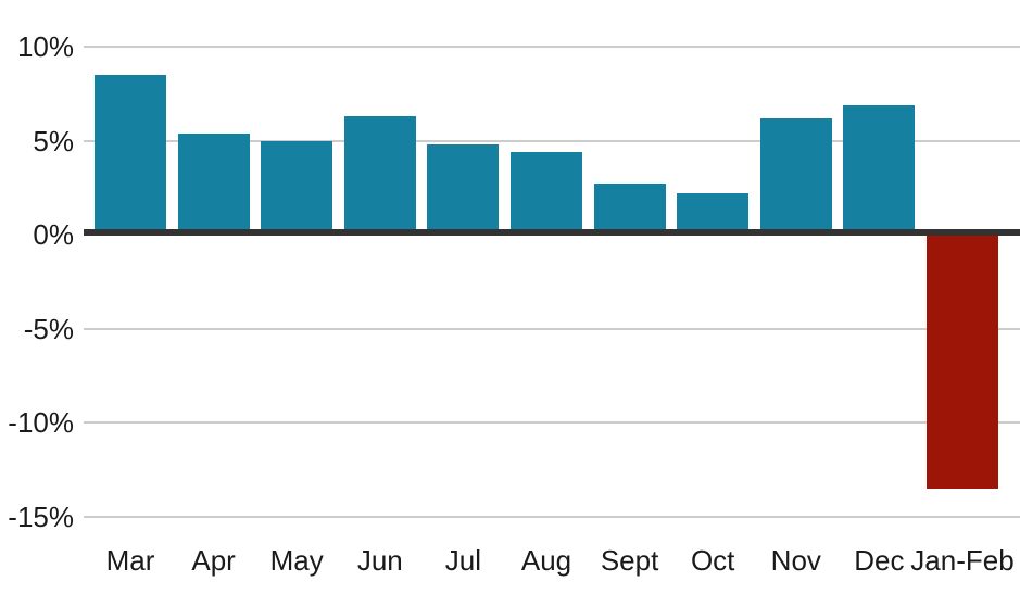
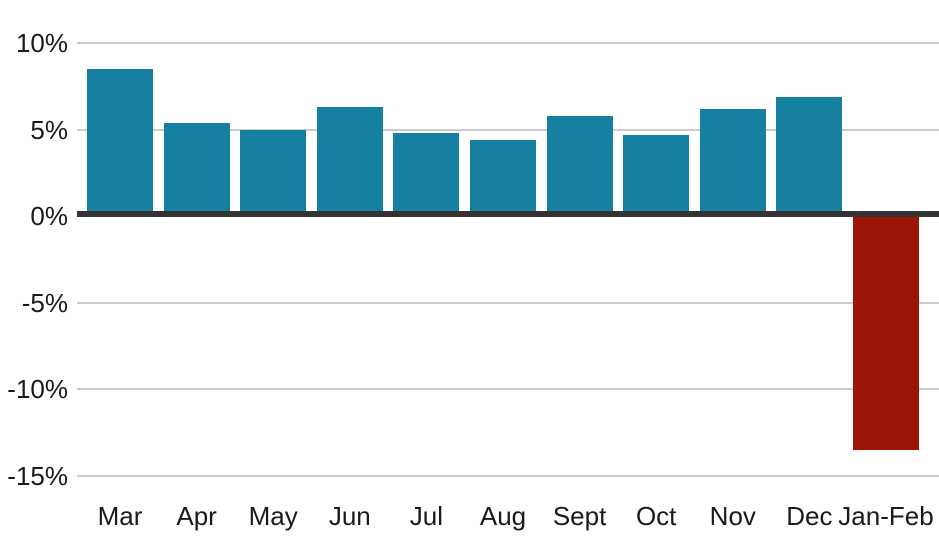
Sept: 2.7% -> 5.8%
Oct: 2.2% -> 4.7%
